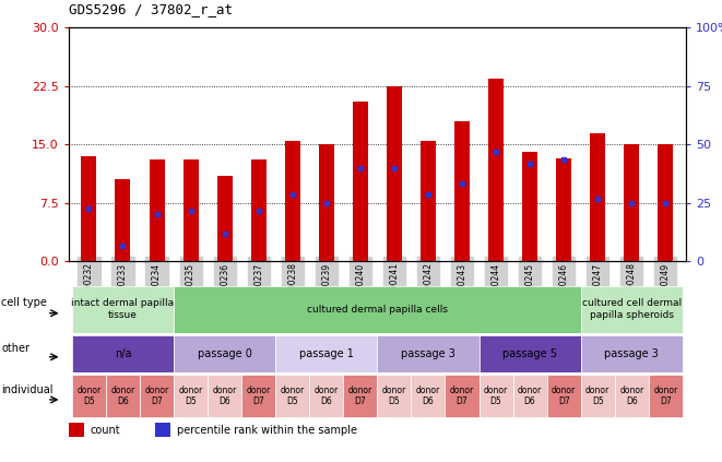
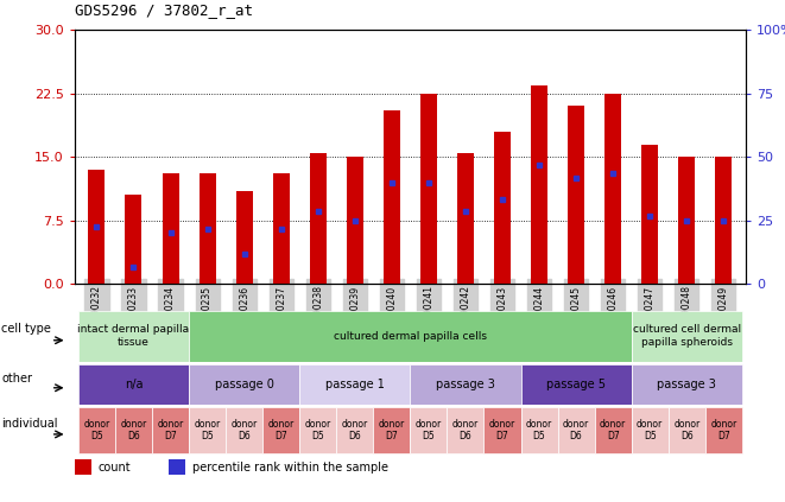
GSM1090245: 14.0 -> 21.0
GSM1090246: 13.2 -> 22.5
